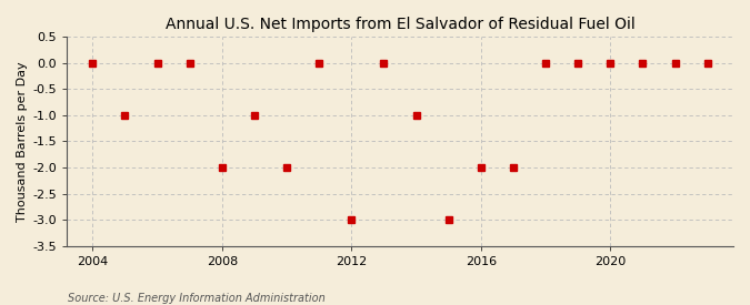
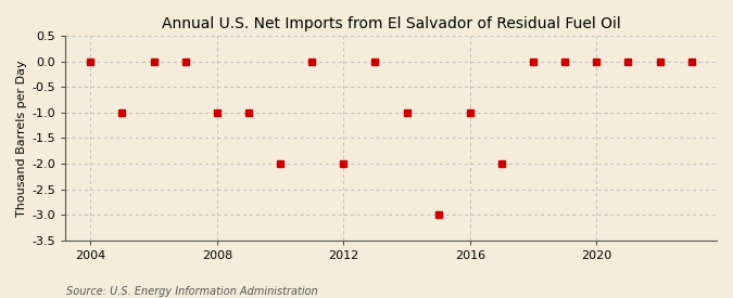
2008: -2 -> -1
2012: -3 -> -2
2016: -2 -> -1
